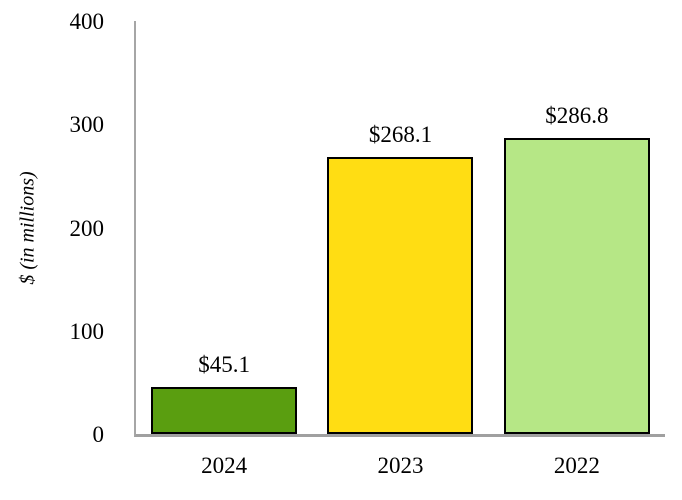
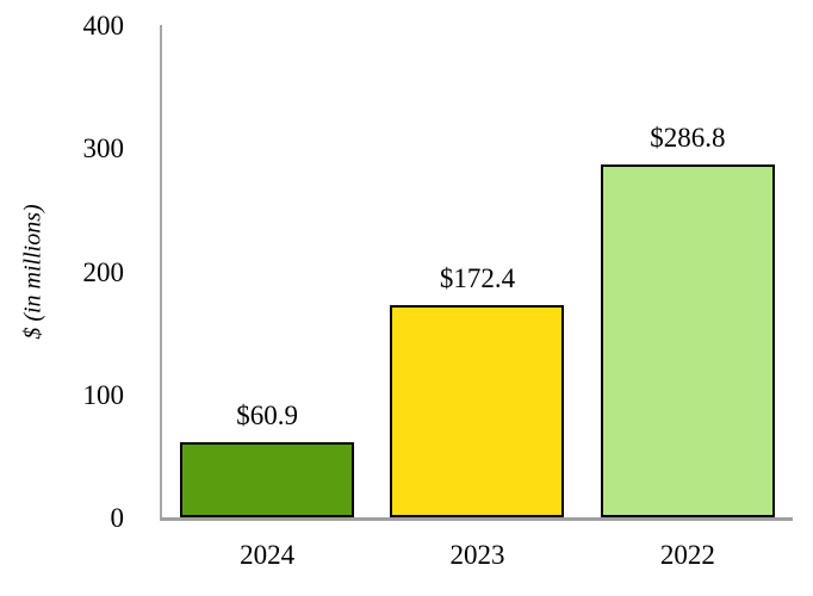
2024: $45.1 -> $60.9
2023: $268.1 -> $172.4
